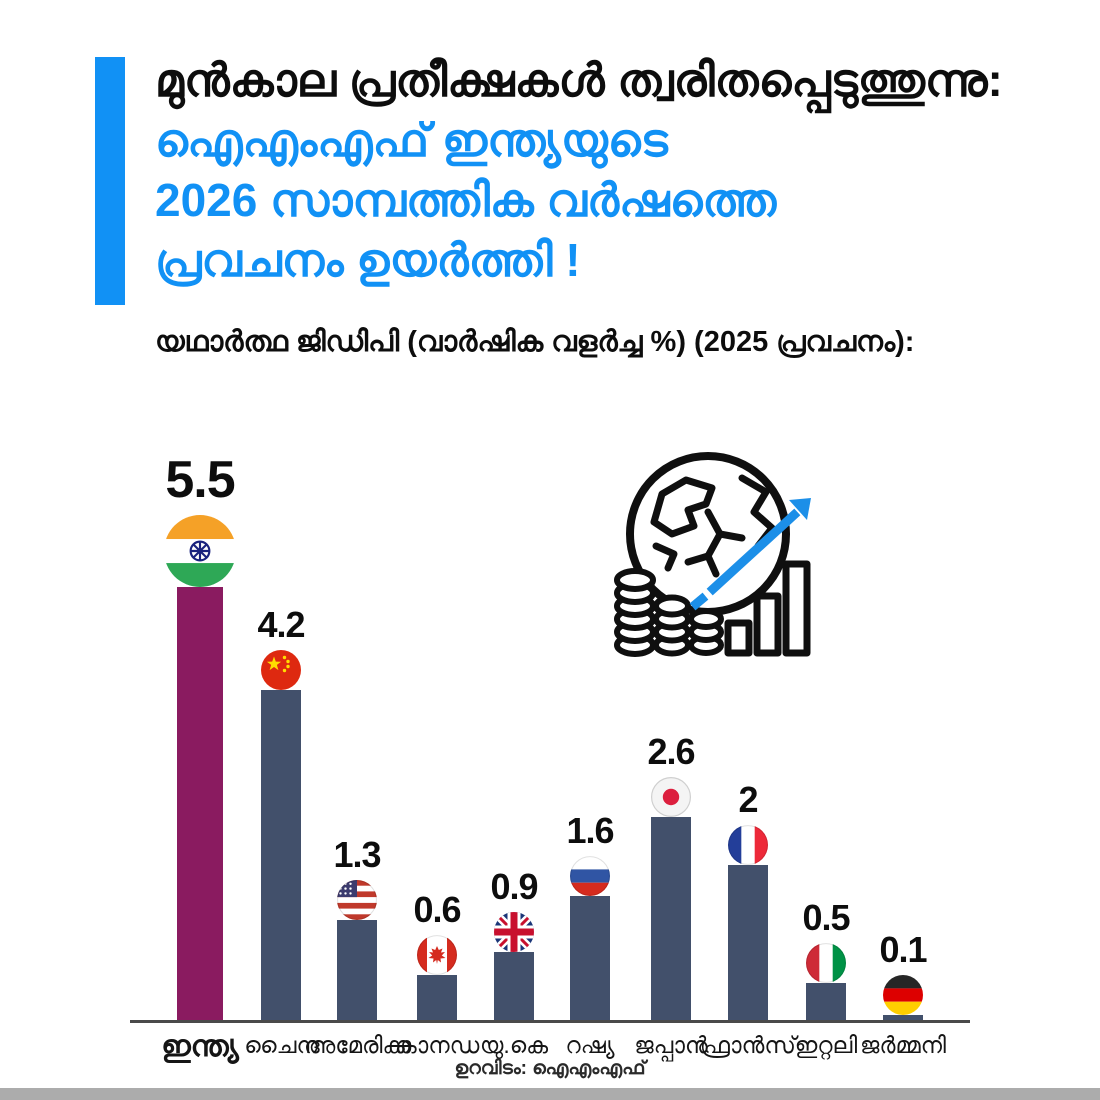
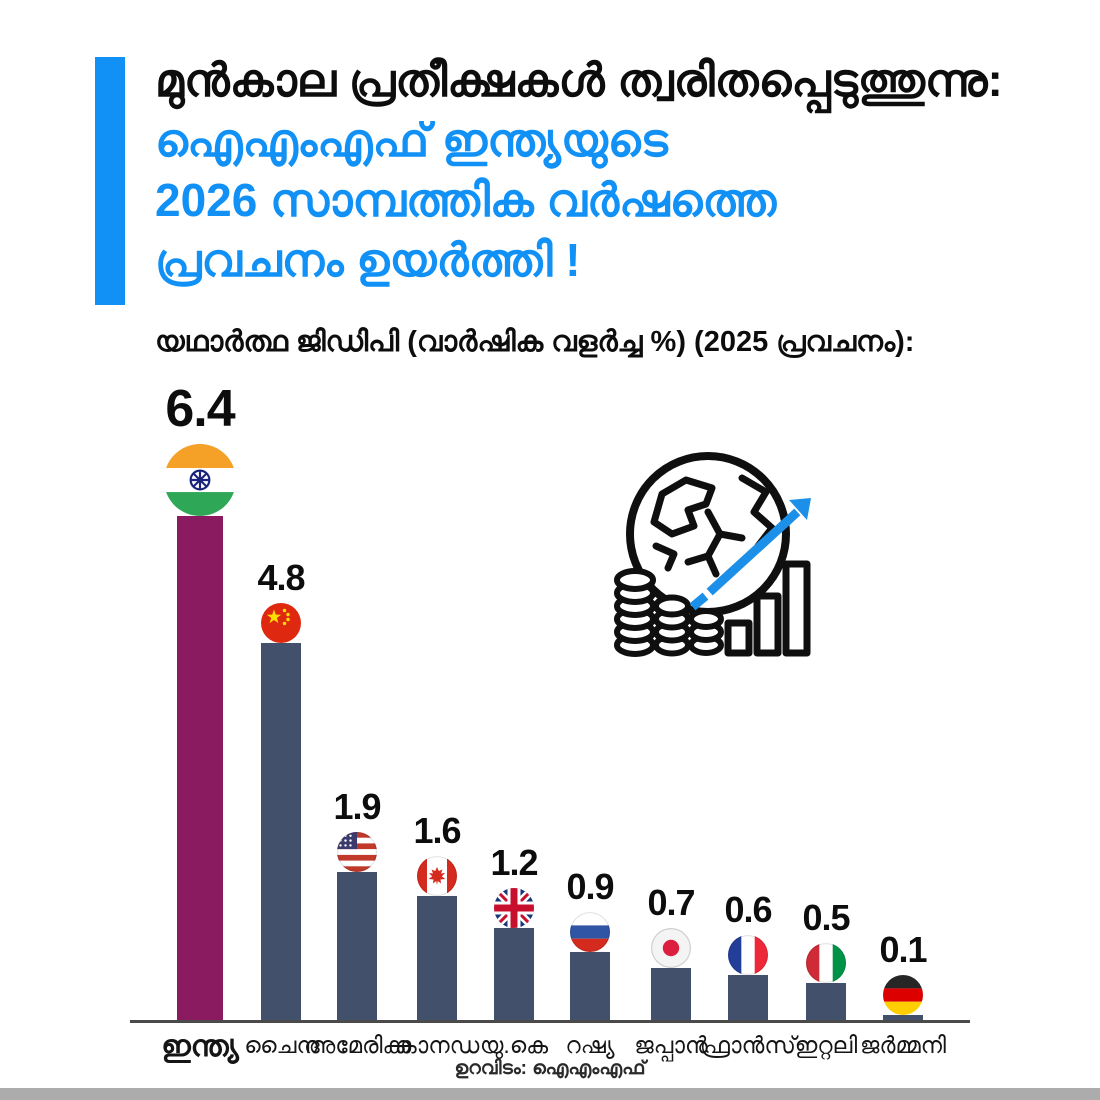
ഇന്ത്യ: 5.5 -> 6.4
ചൈന: 4.2 -> 4.8
അമേരിക്ക: 1.3 -> 1.9
കാനഡ: 0.6 -> 1.6
യു.കെ: 0.9 -> 1.2
റഷ്യ: 1.6 -> 0.9
ജപ്പാൻ: 2.6 -> 0.7
ഫ്രാൻസ്: 2 -> 0.6
